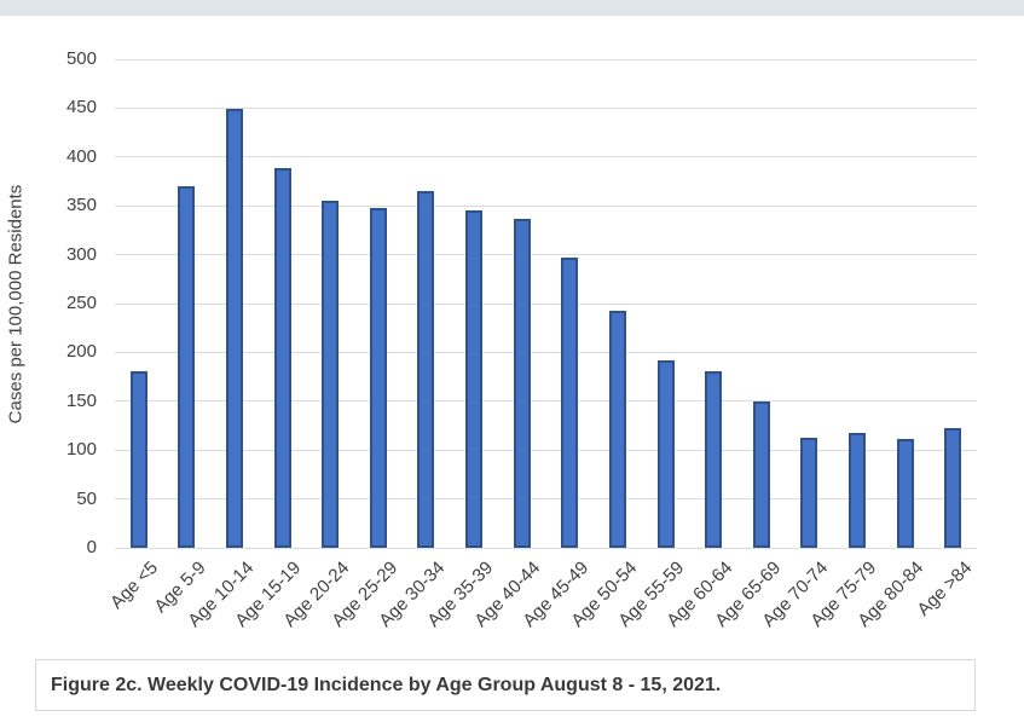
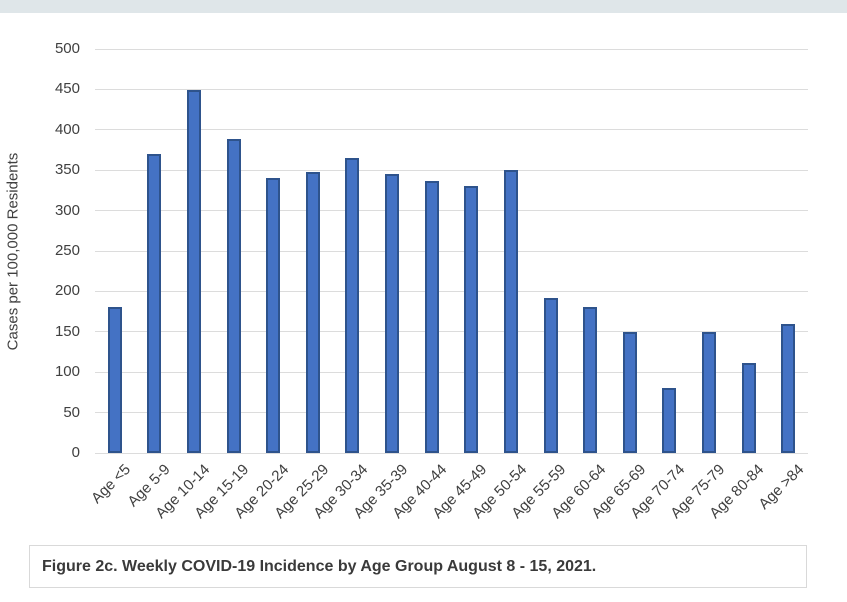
Age 20-24: 360 -> 340
Age 45-49: 300 -> 330
Age 50-54: 240 -> 350
Age 70-74: 110 -> 80
Age 75-79: 120 -> 150
Age >84: 120 -> 160
